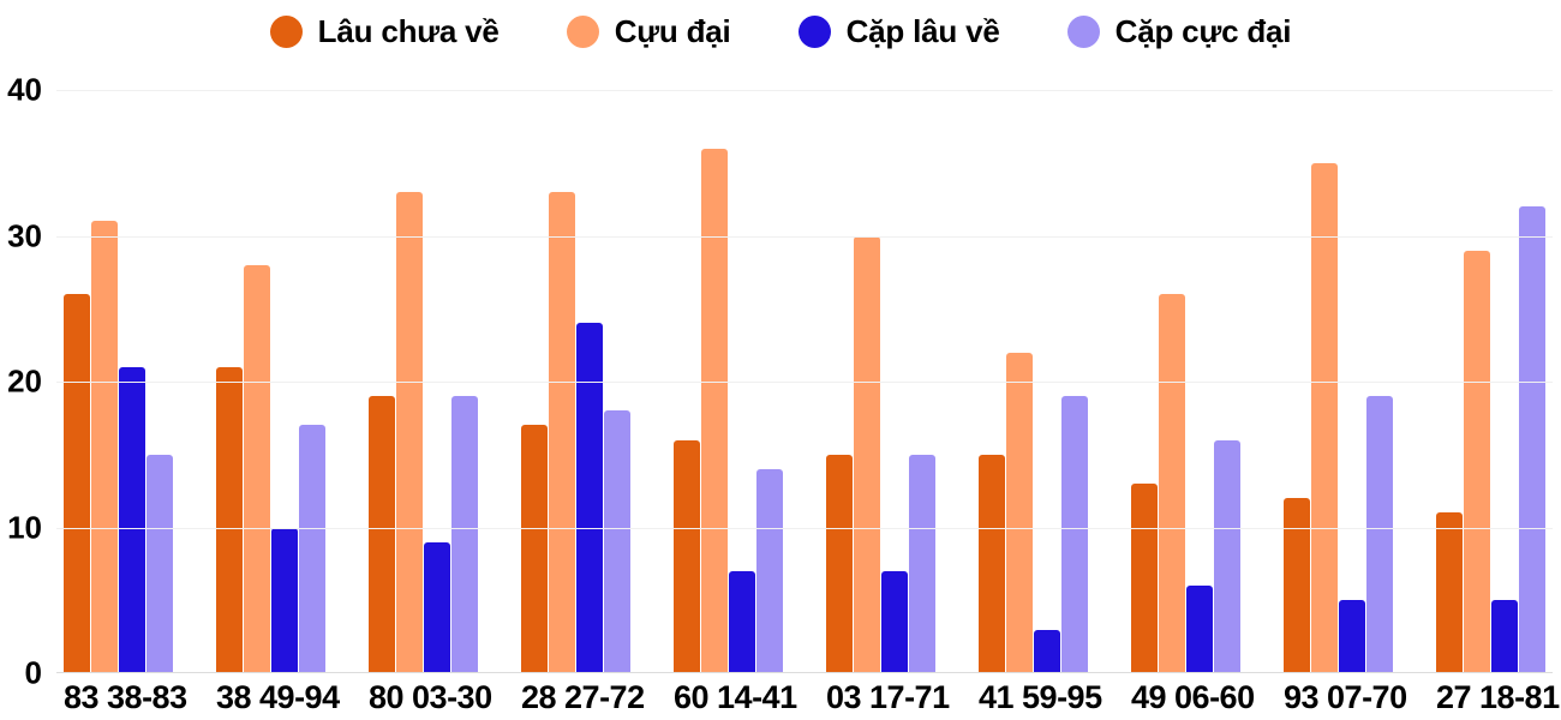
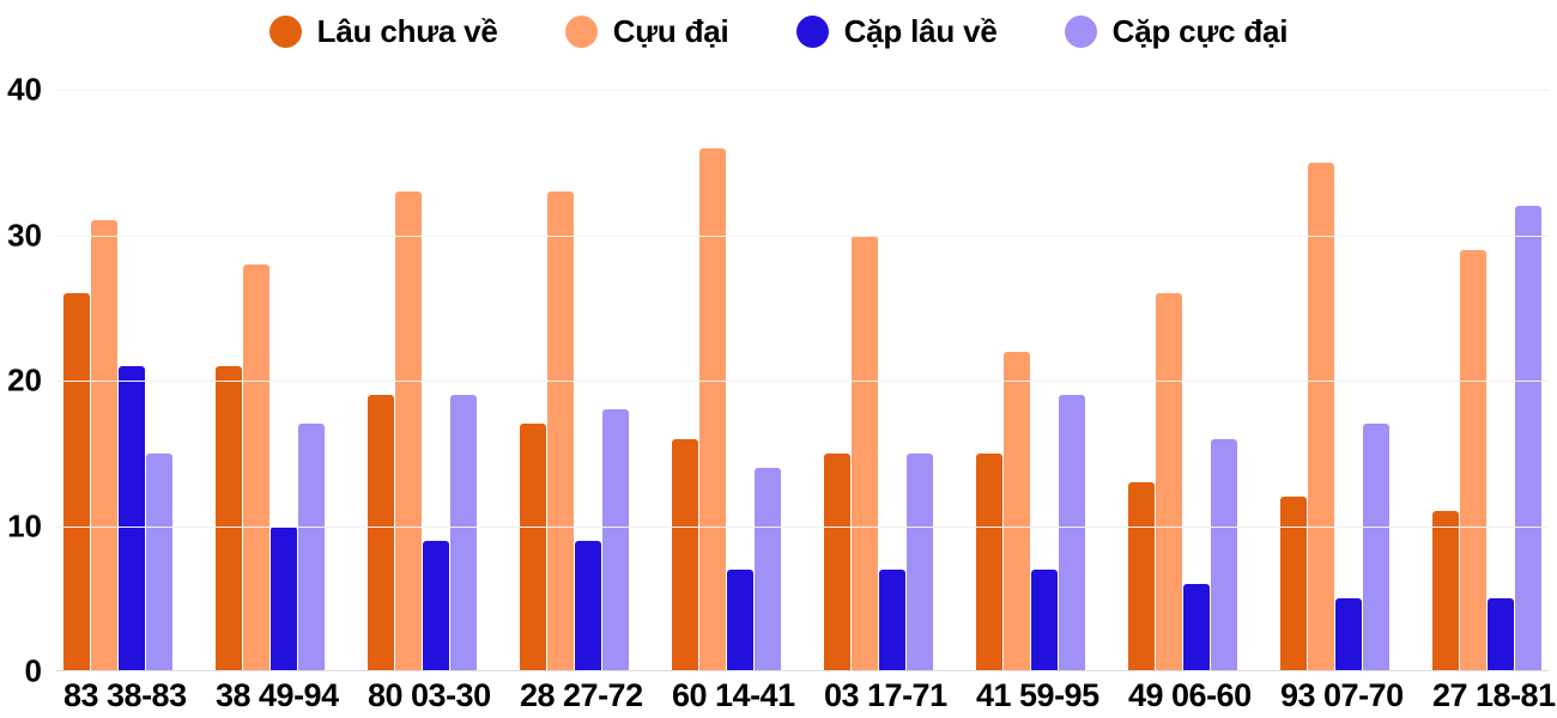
Cặp lâu về/28 27-72: 24 -> 9
Cặp lâu về/41 59-95: 3 -> 7
Cặp cực đại/93 07-70: 19 -> 17
